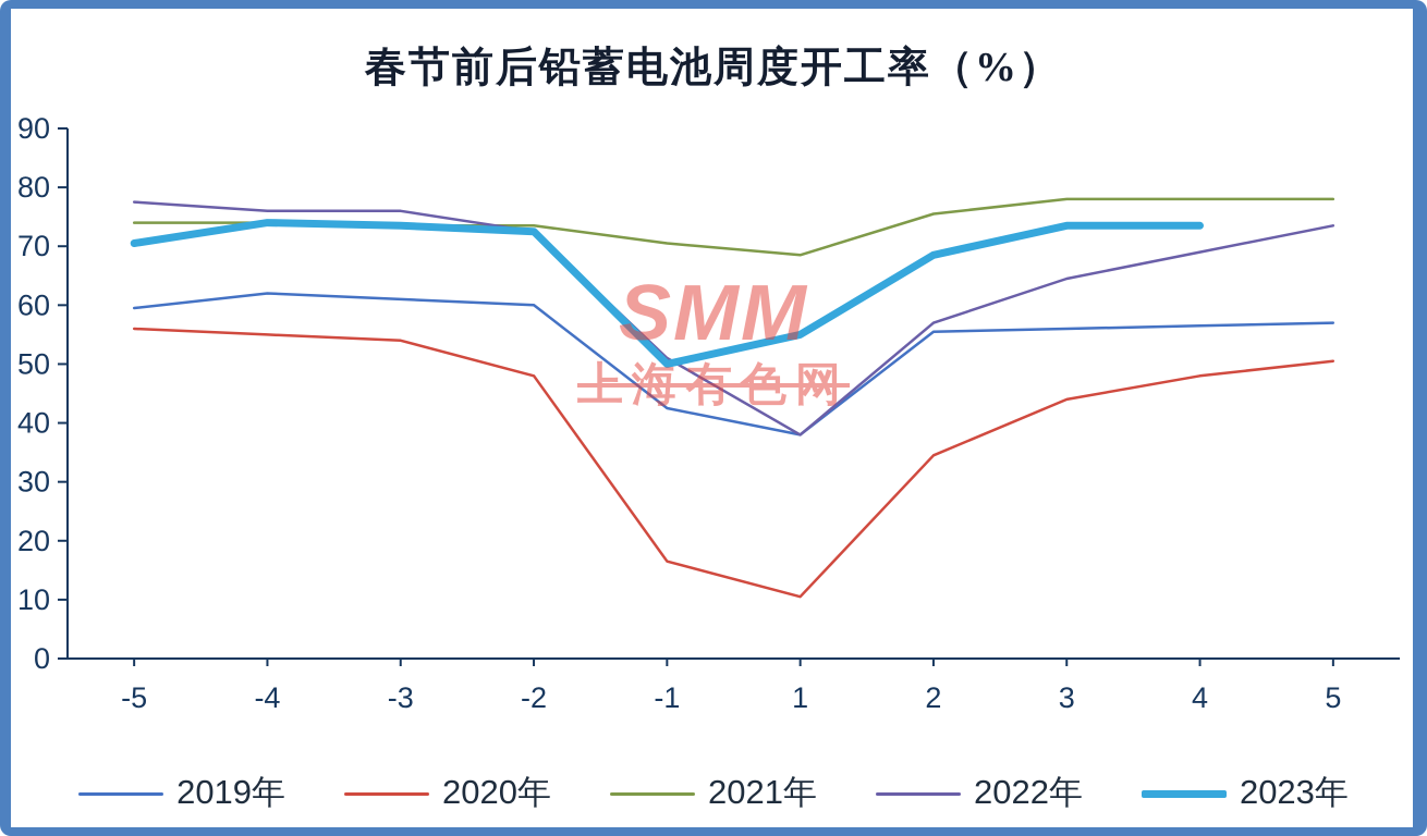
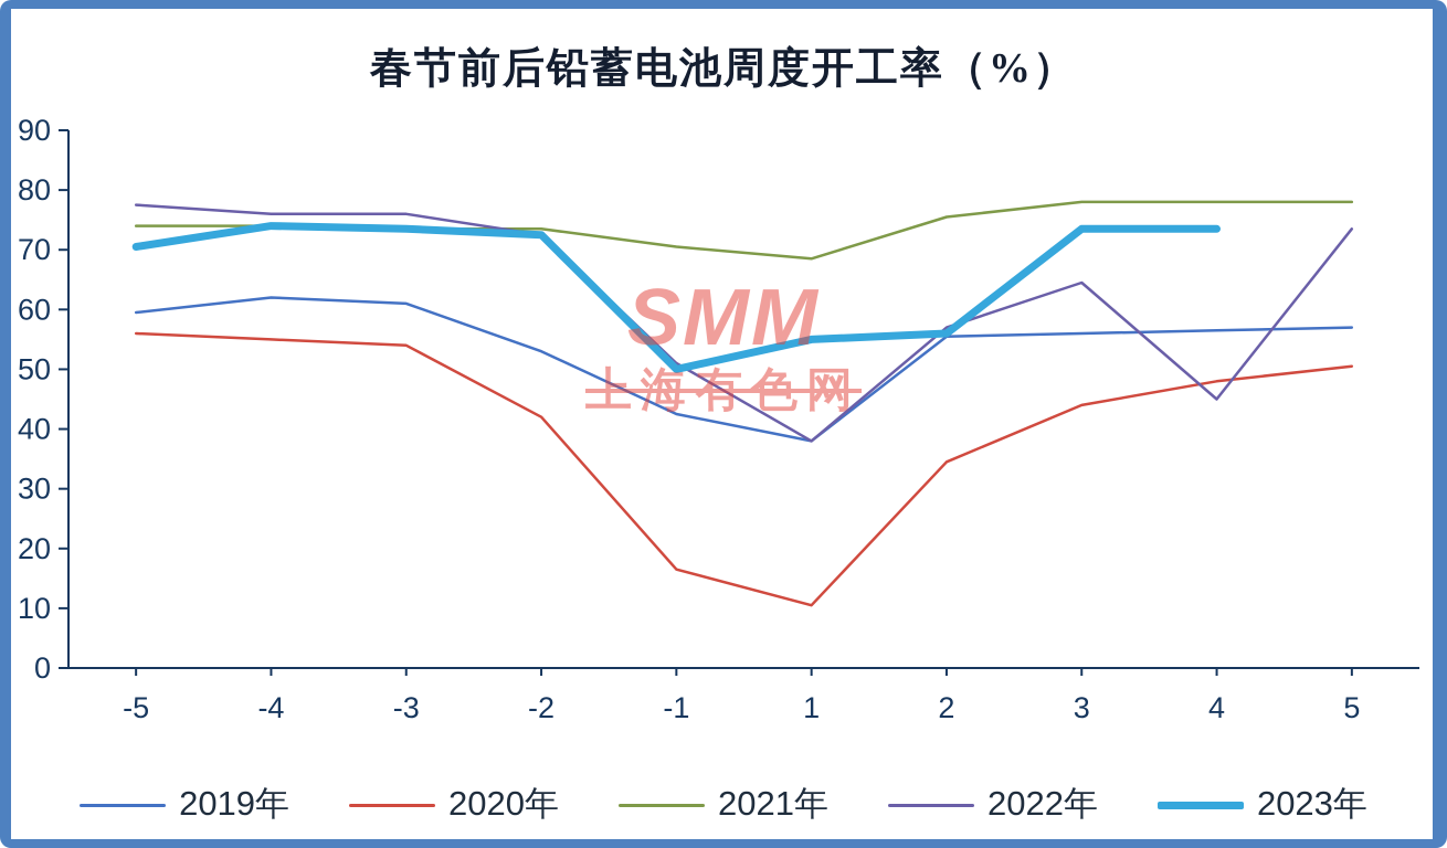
2019年/-2: 60 -> 53
2020年/-2: 48 -> 42
2023年/2: 68 -> 56
2022年/4: 69 -> 45
